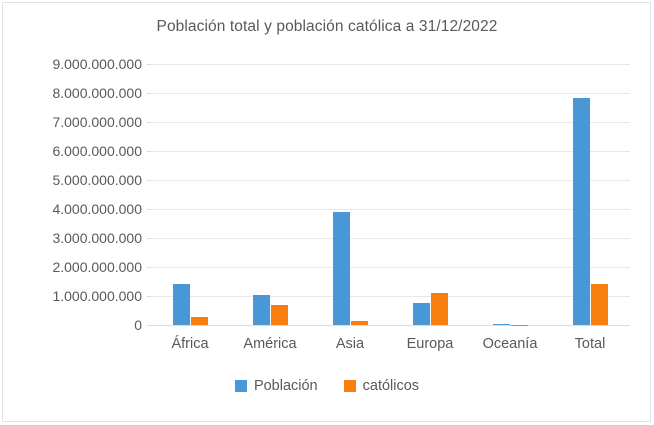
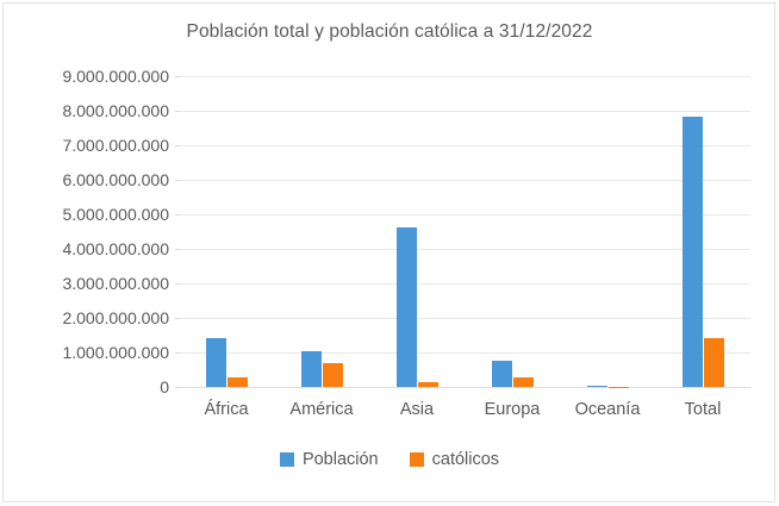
Población/Asia: 3900000000 -> 4600000000
católicos/Europa: 1100000000 -> 300000000
